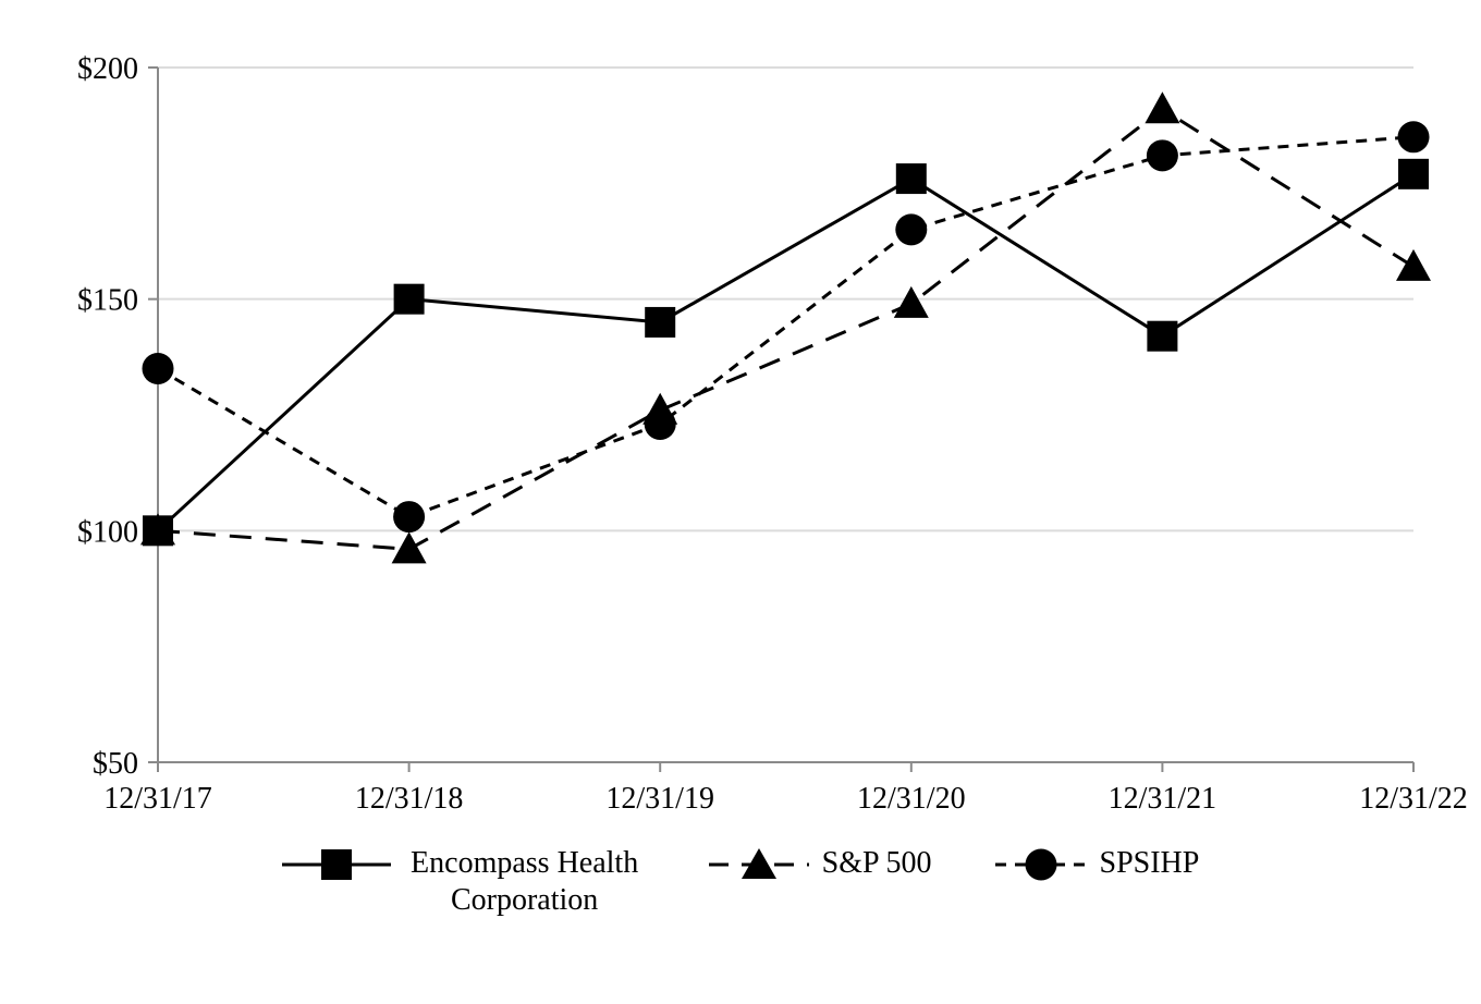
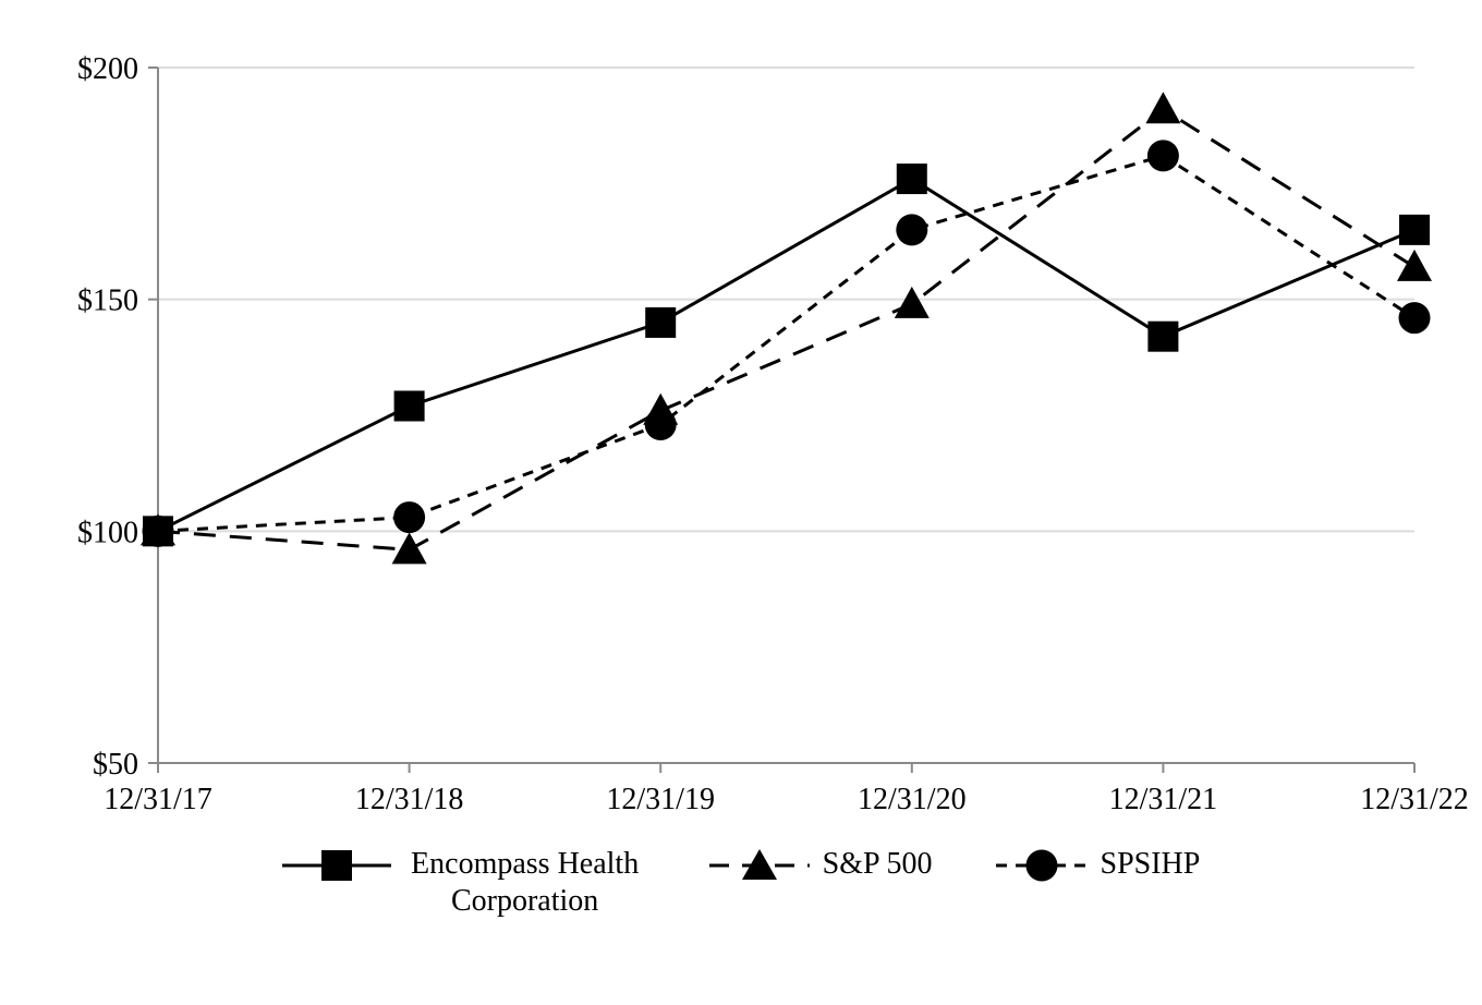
SPSIHP/12/31/17: $135 -> $100
Encompass Health Corporation/12/31/18: $150 -> $127
Encompass Health Corporation/12/31/22: $177 -> $165
SPSIHP/12/31/22: $185 -> $146
